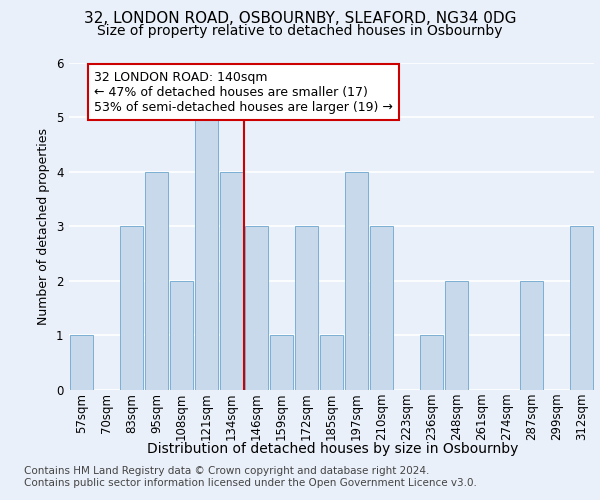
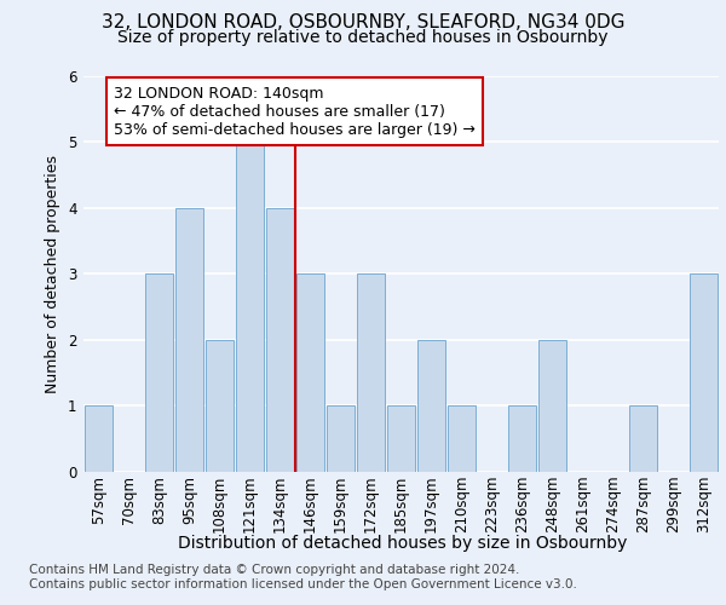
197sqm: 4 -> 2
210sqm: 3 -> 1
287sqm: 2 -> 1
